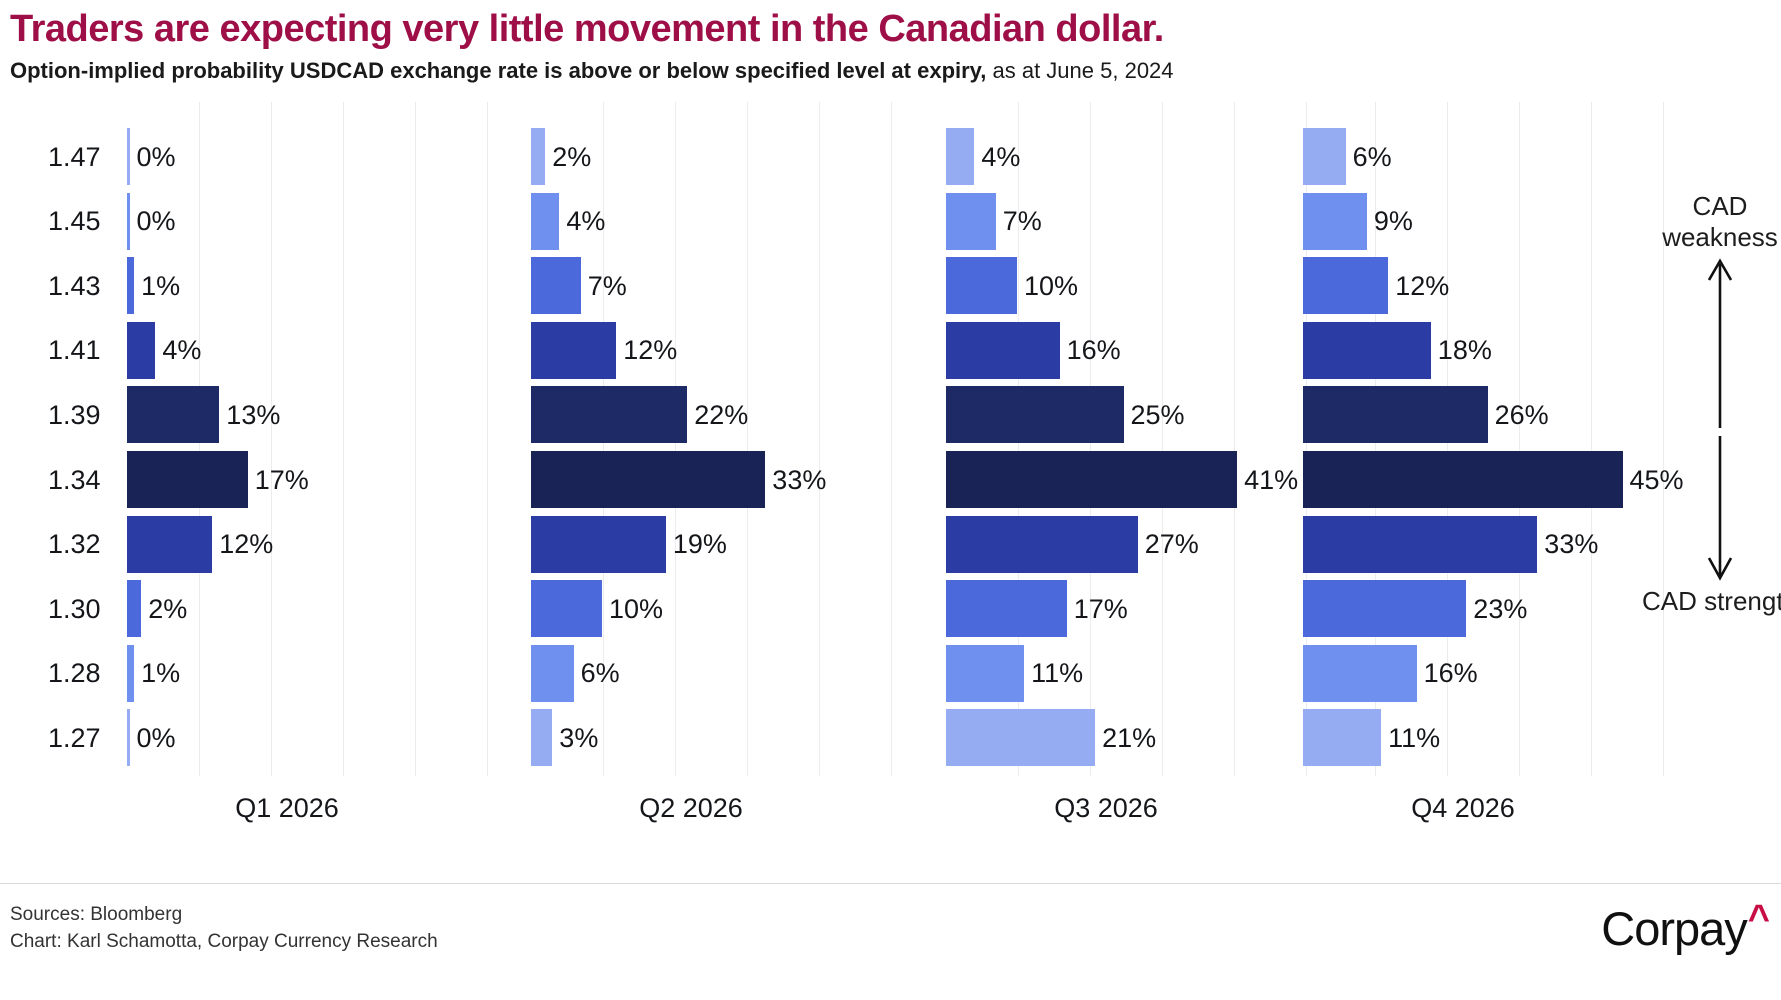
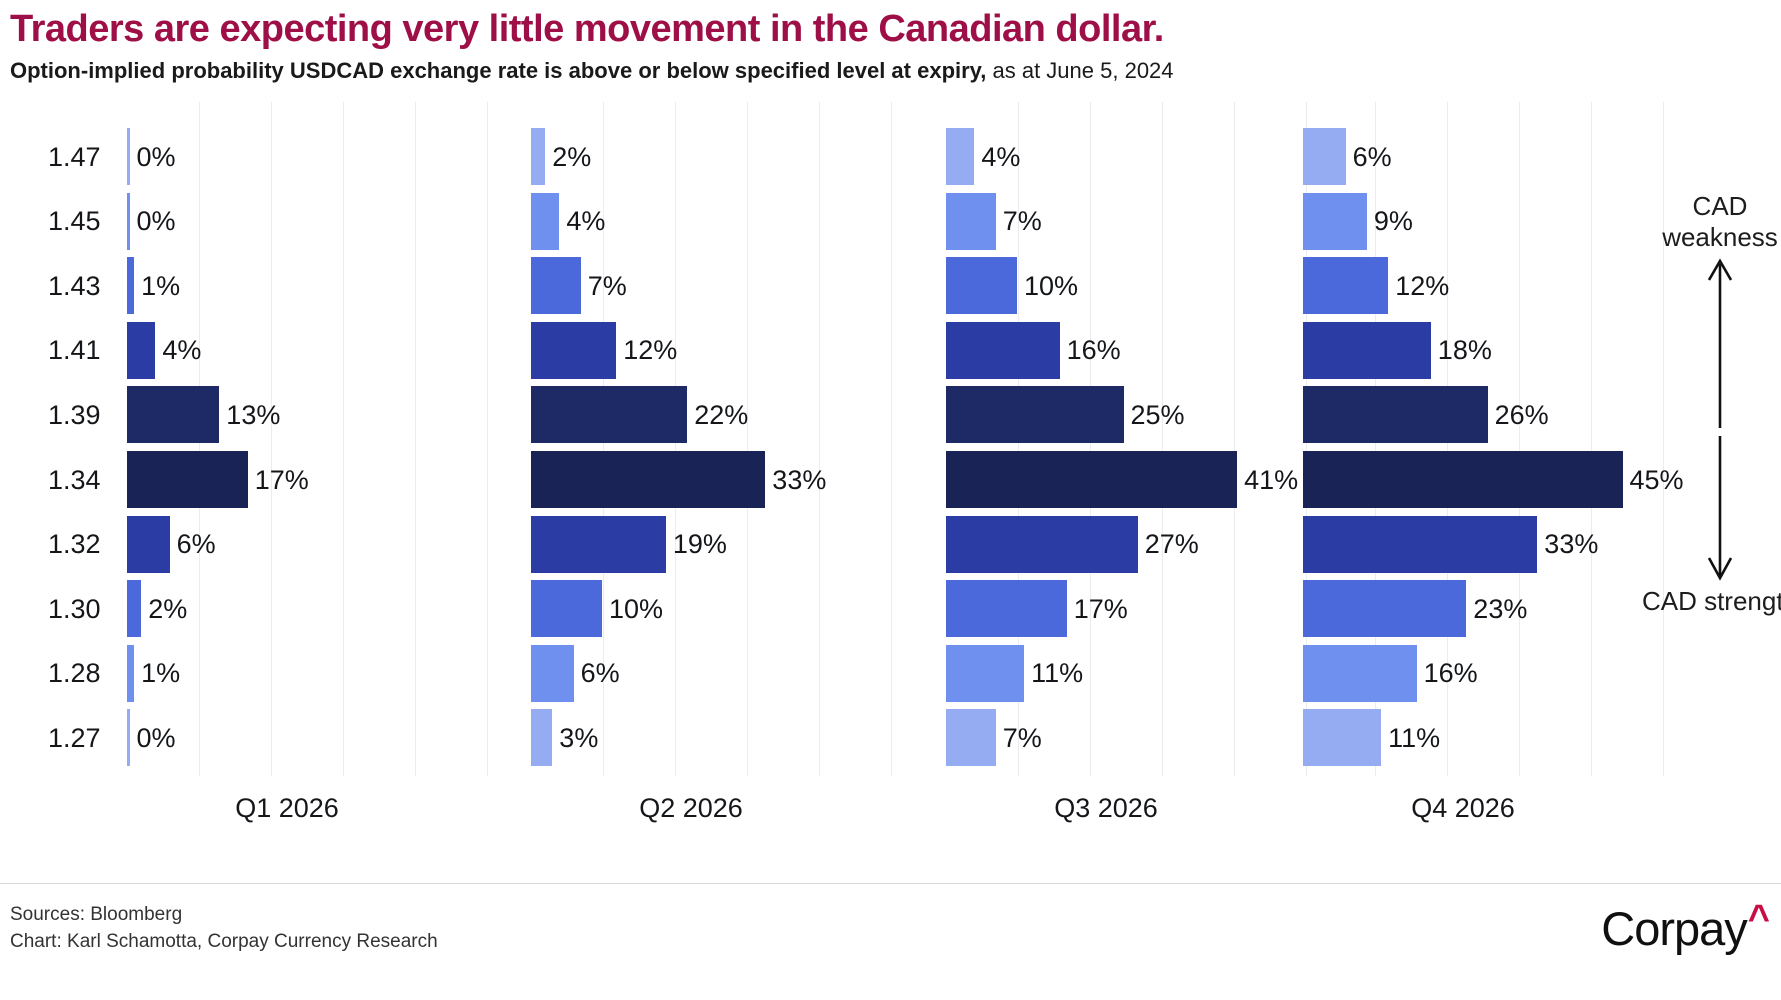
Q1 2026/1.32: 12% -> 6%
Q3 2026/1.27: 21% -> 7%
